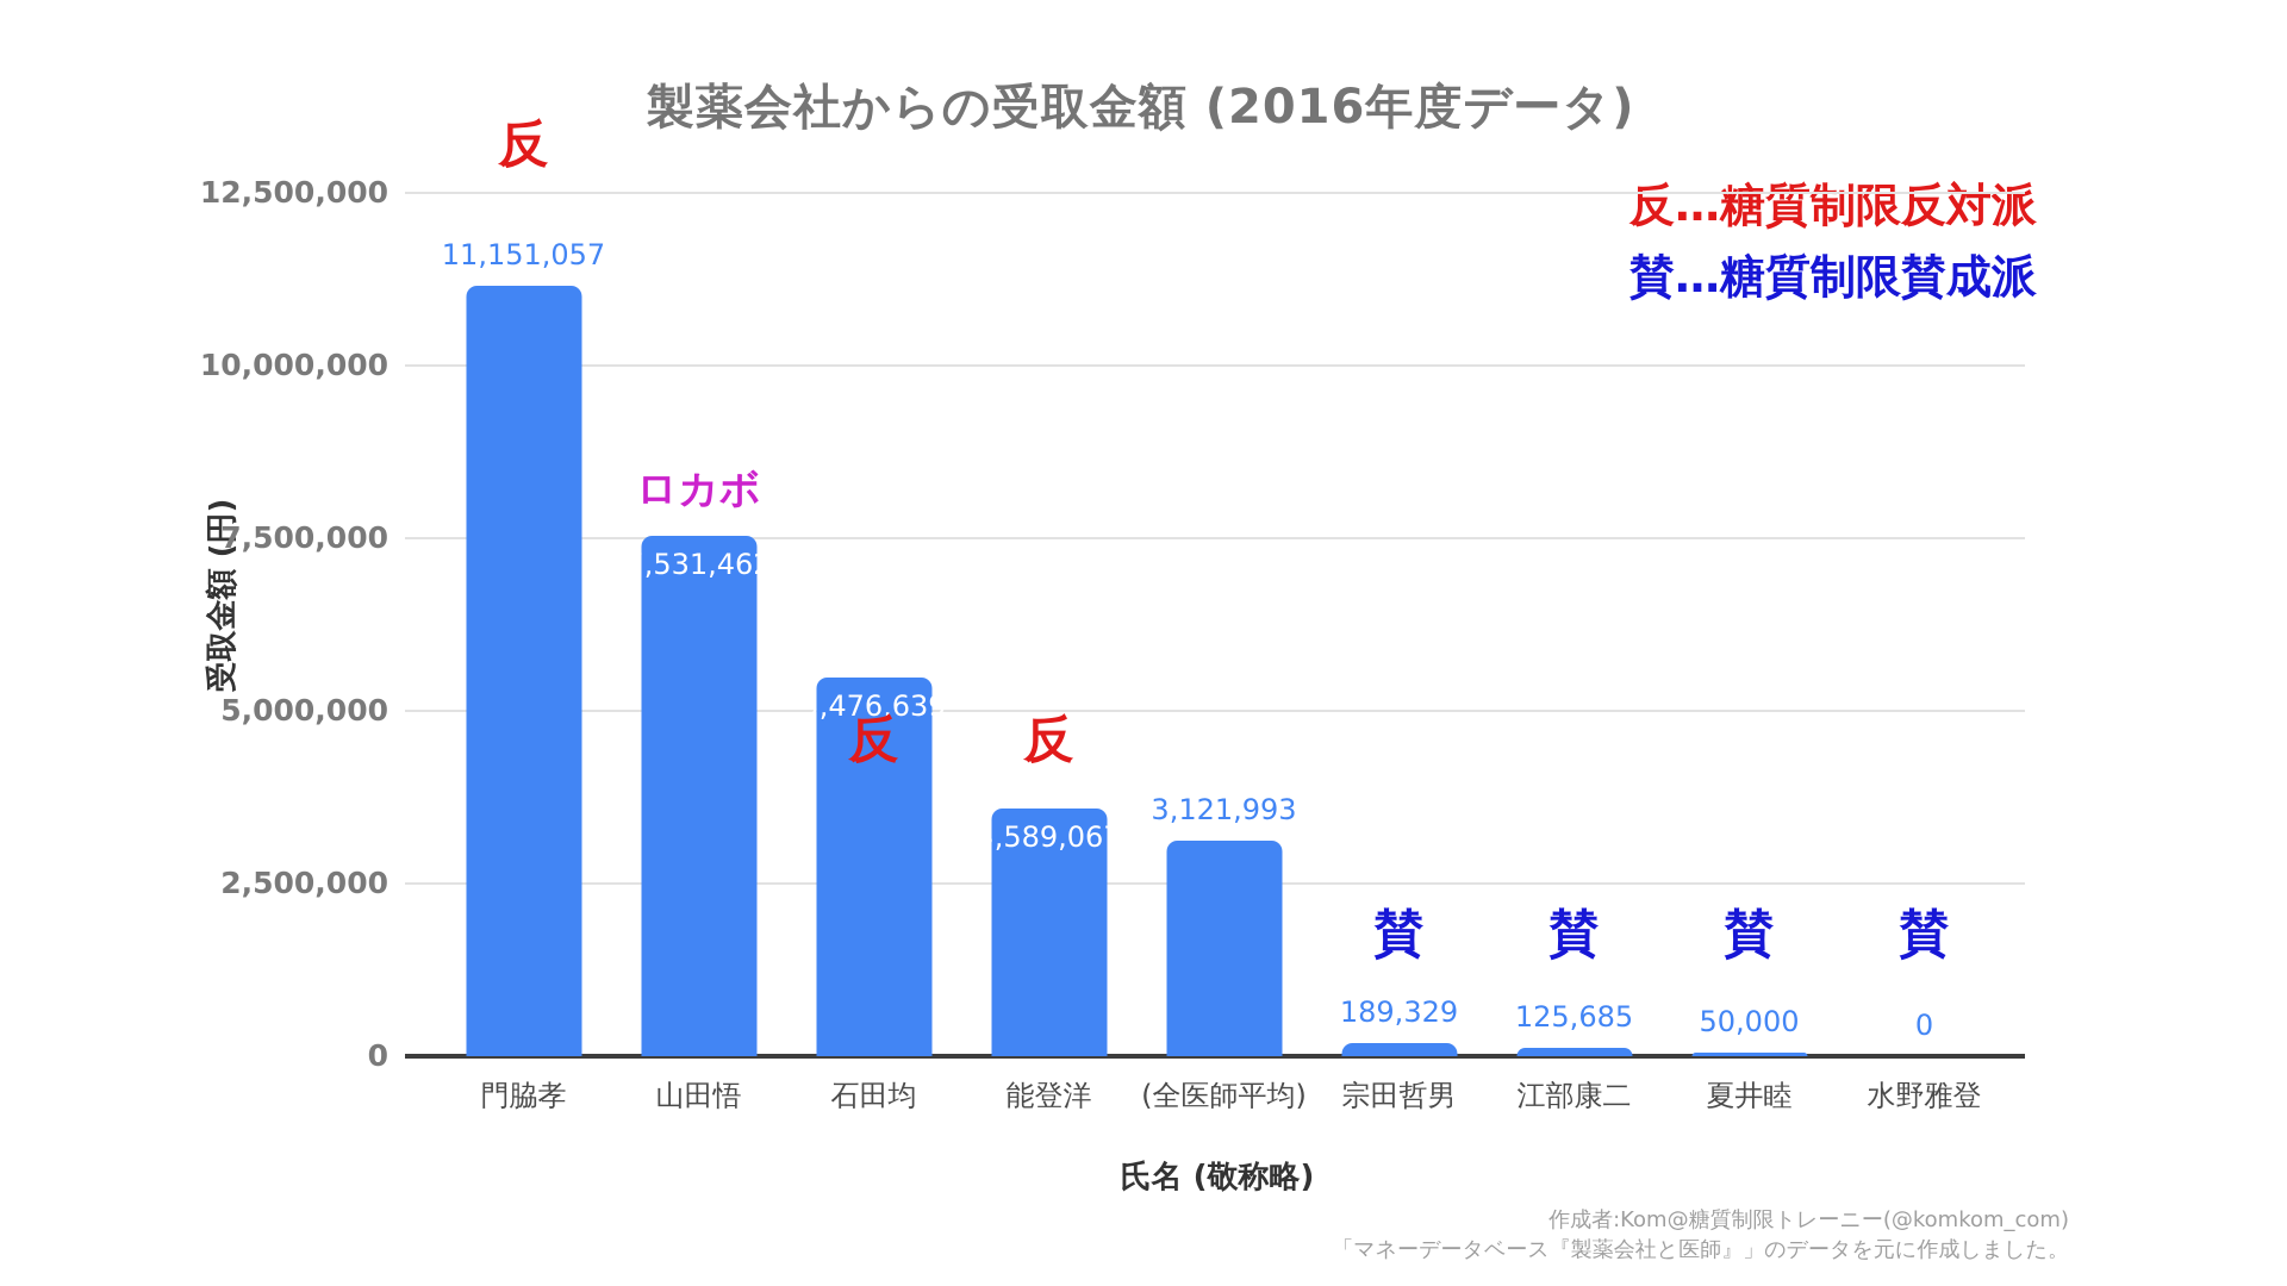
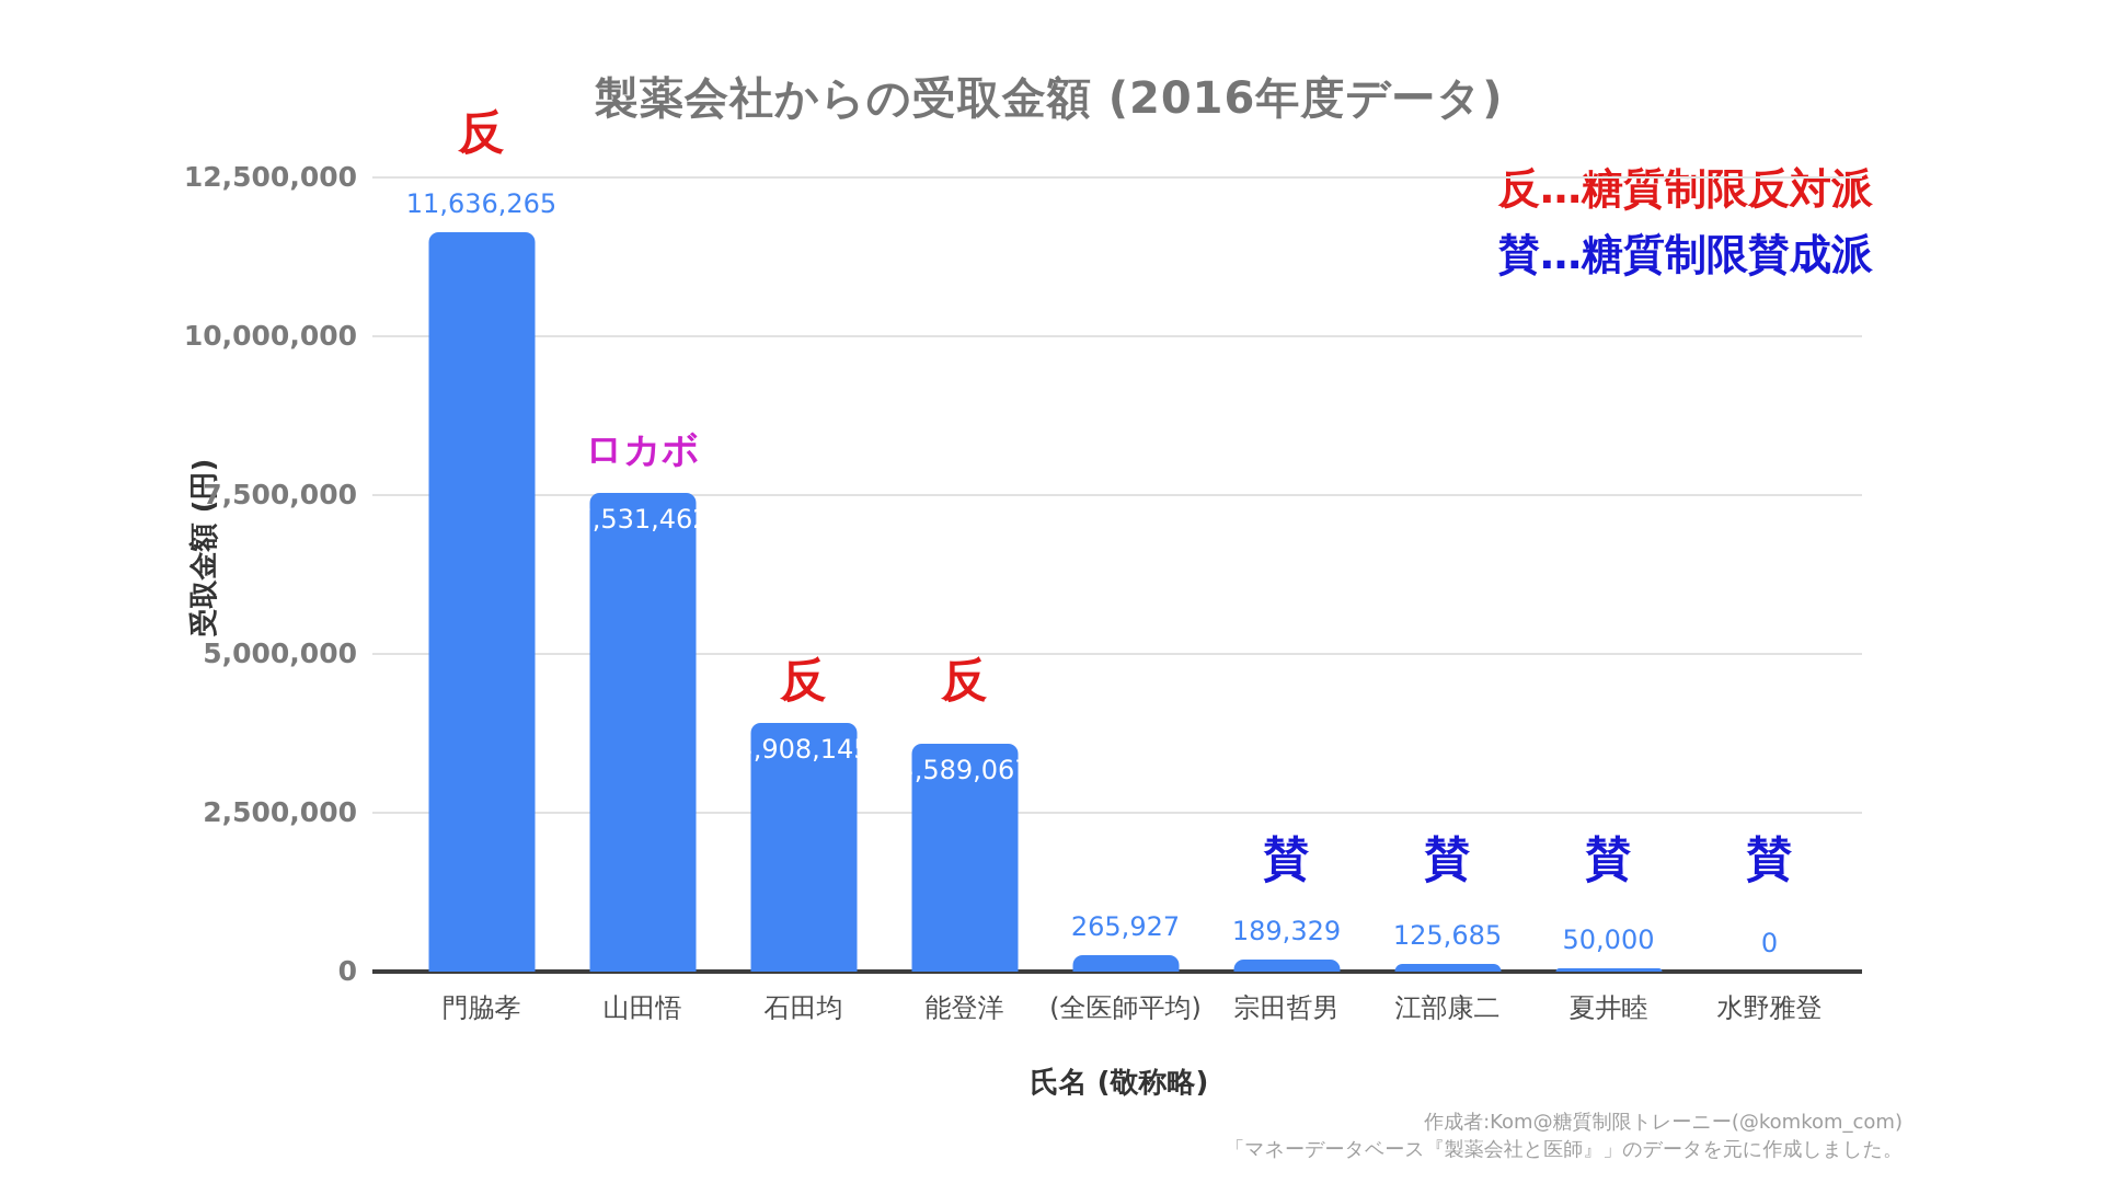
門脇孝: 11,151,057 -> 11,636,265
石田均: 5,476,639 -> 3,908,145
(全医師平均): 3,121,993 -> 265,927
